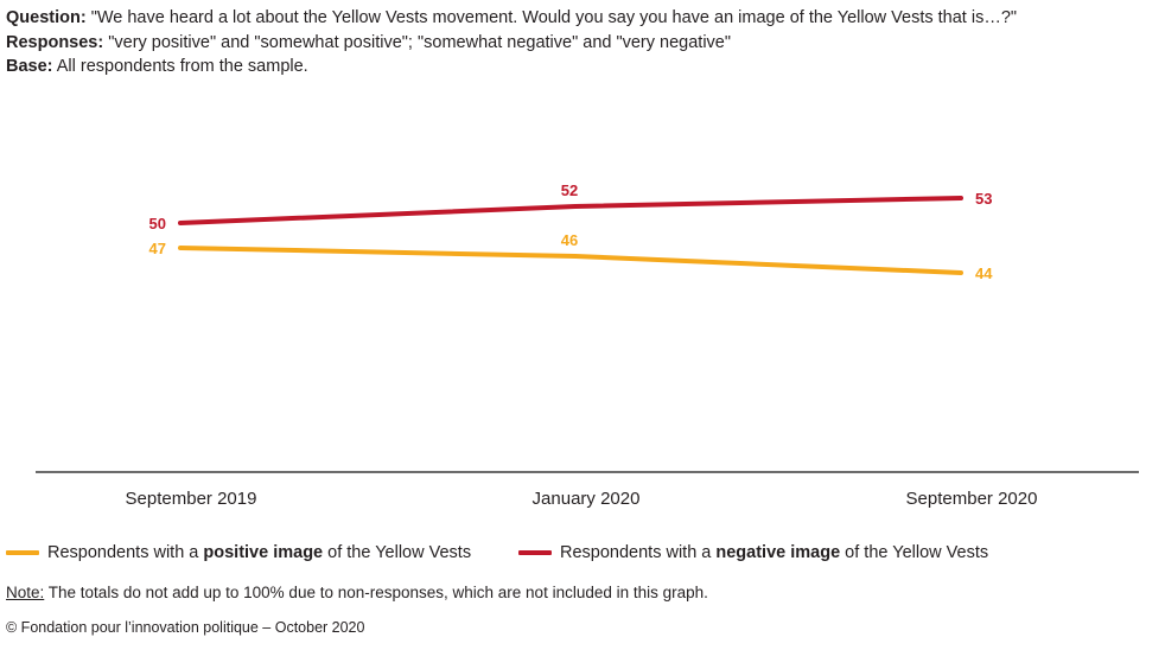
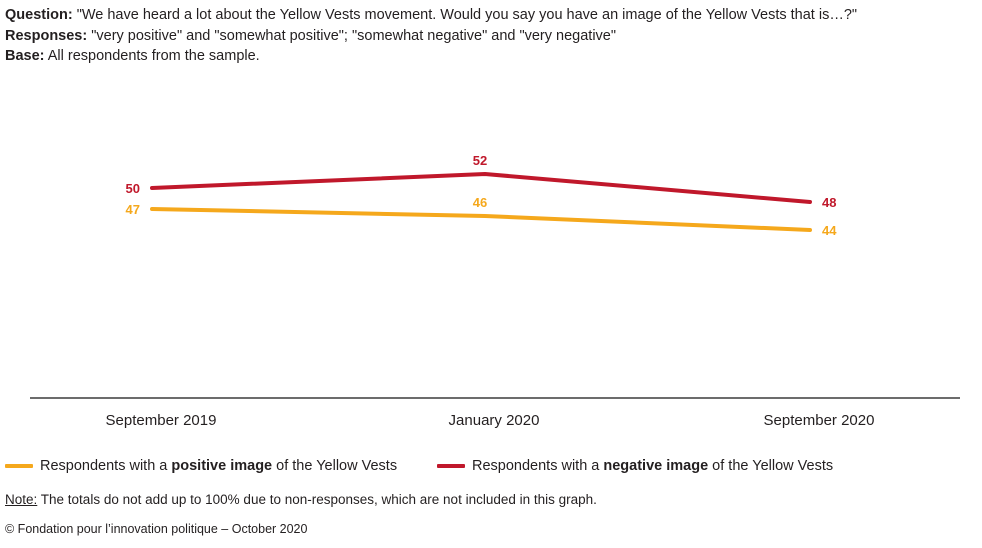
Respondents with a negative image of the Yellow Vests/September 2020: 53 -> 48
